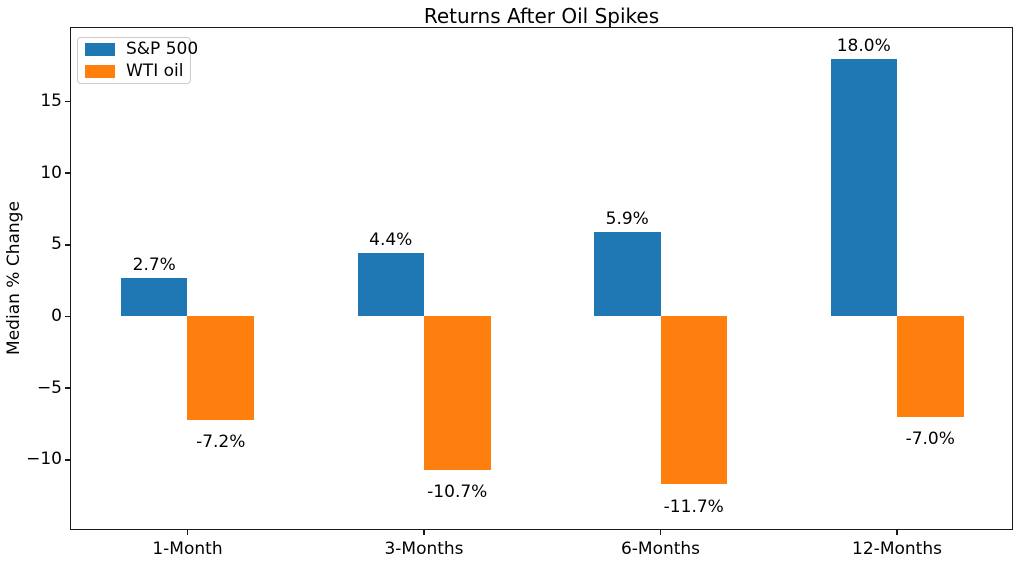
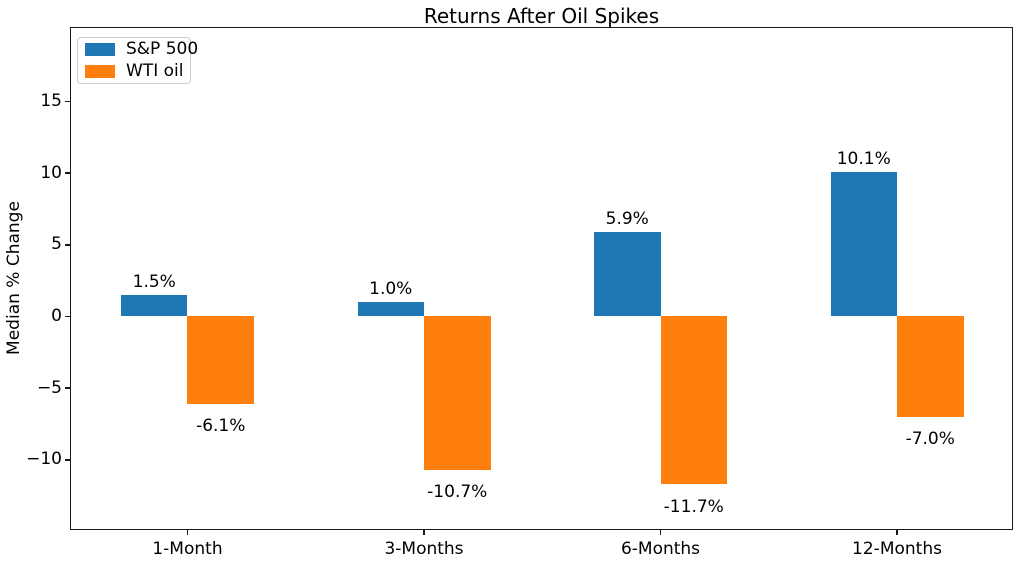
S&P 500/1-Month: 2.7% -> 1.5%
WTI oil/1-Month: -7.2% -> -6.1%
S&P 500/3-Months: 4.4% -> 1.0%
S&P 500/12-Months: 18.0% -> 10.1%
